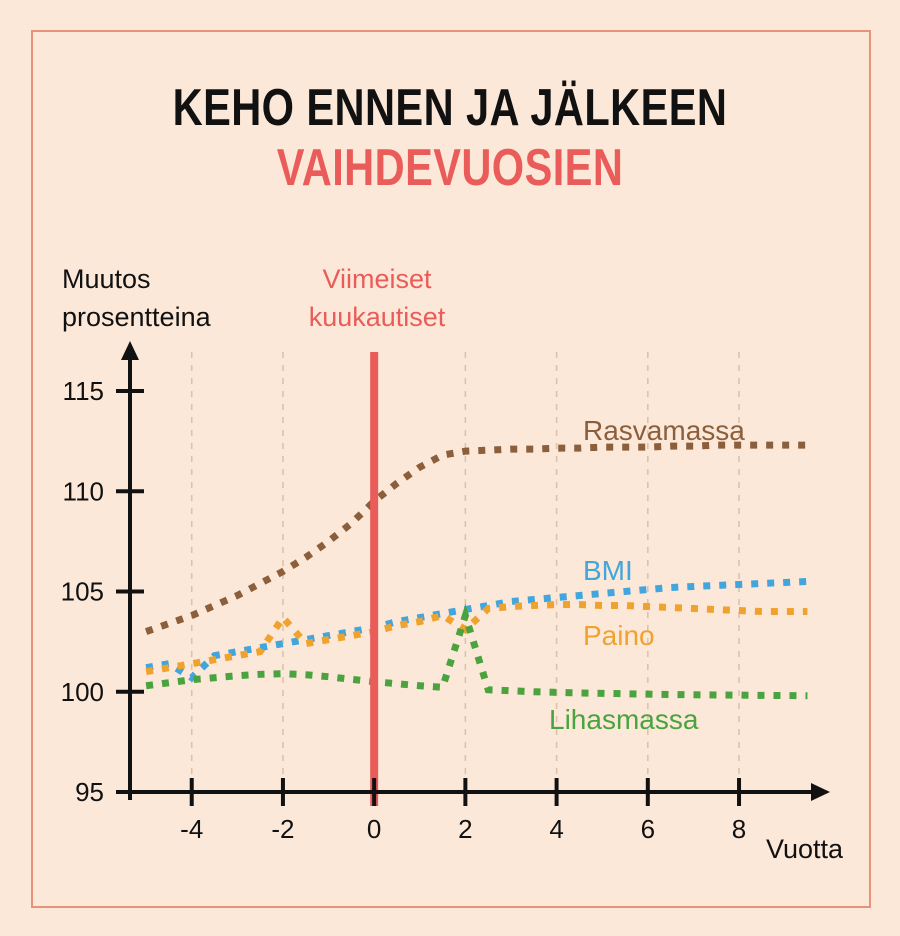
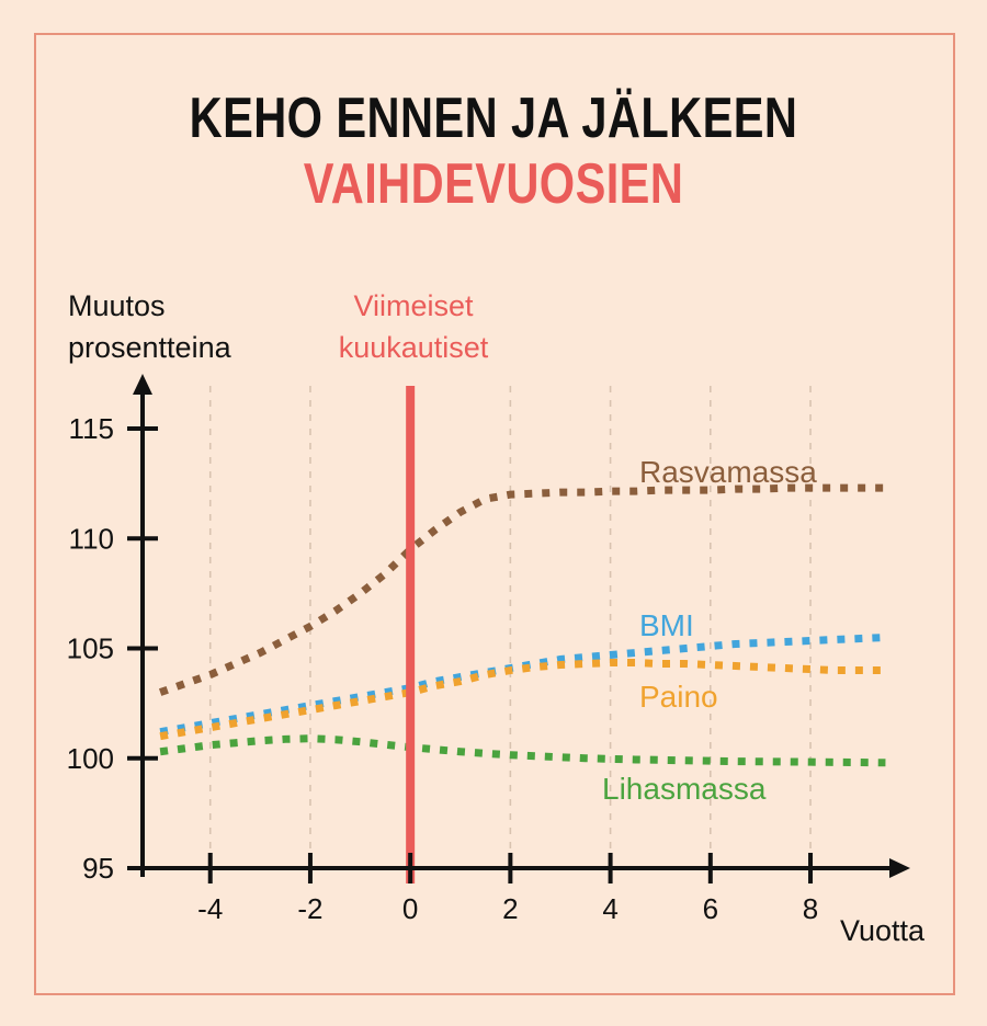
BMI/-4: 100.7 -> 101.6
Paino/-2: 103.7 -> 102.2
Paino/2: 103.1 -> 104.0
Lihasmassa/2: 103.8 -> 100.2
